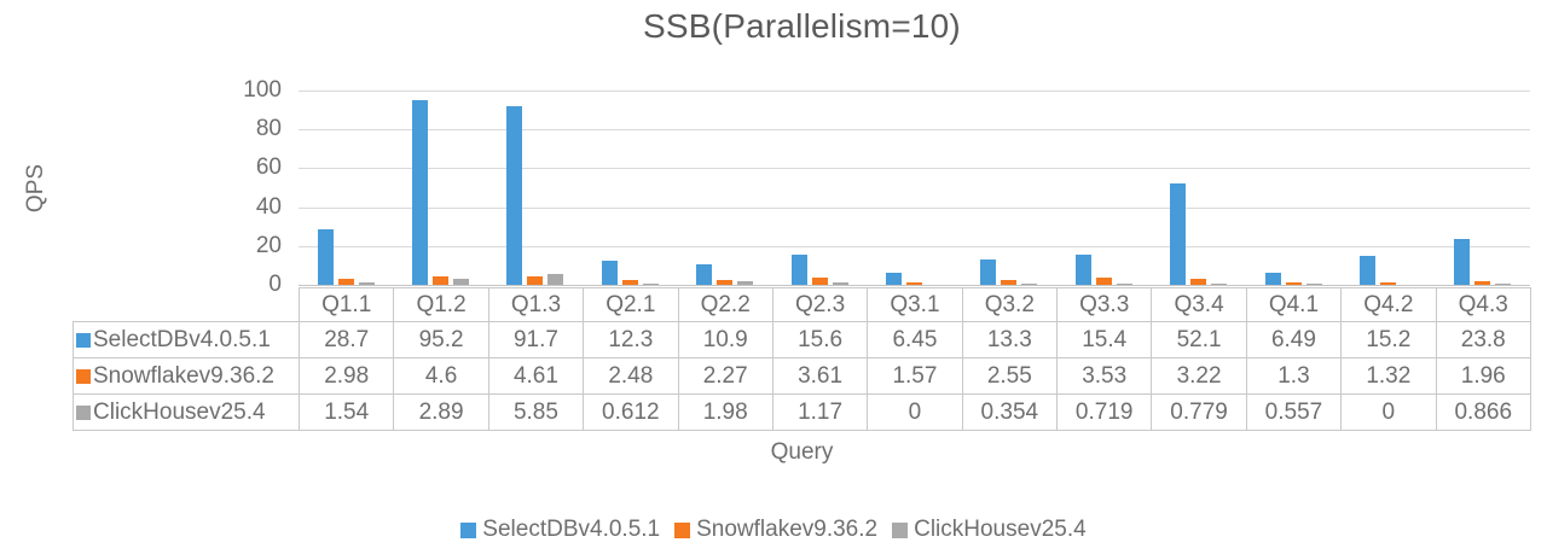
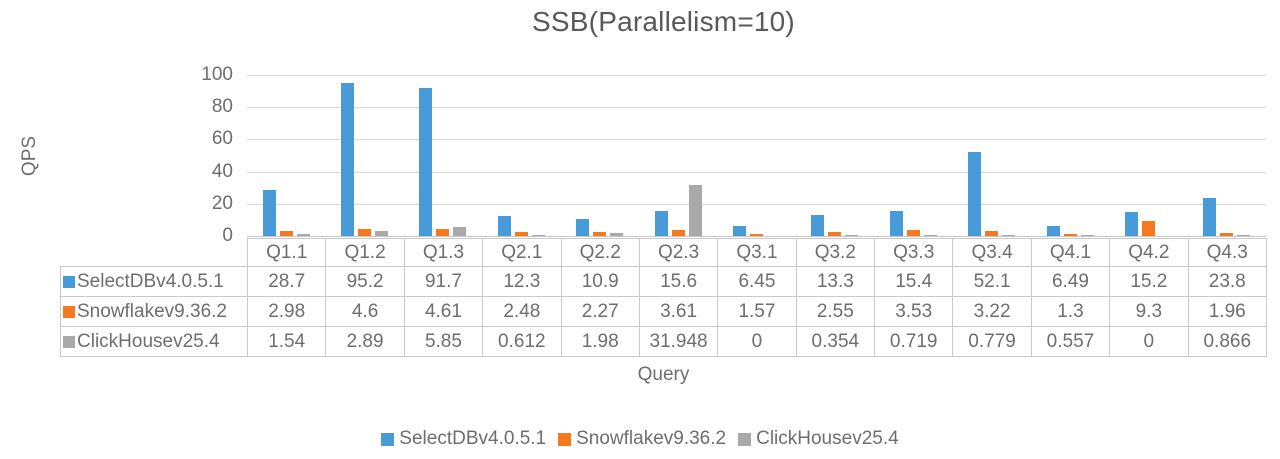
ClickHousev25.4/Q2.3: 1.17 -> 31.948
Snowflakev9.36.2/Q4.2: 1.32 -> 9.3
